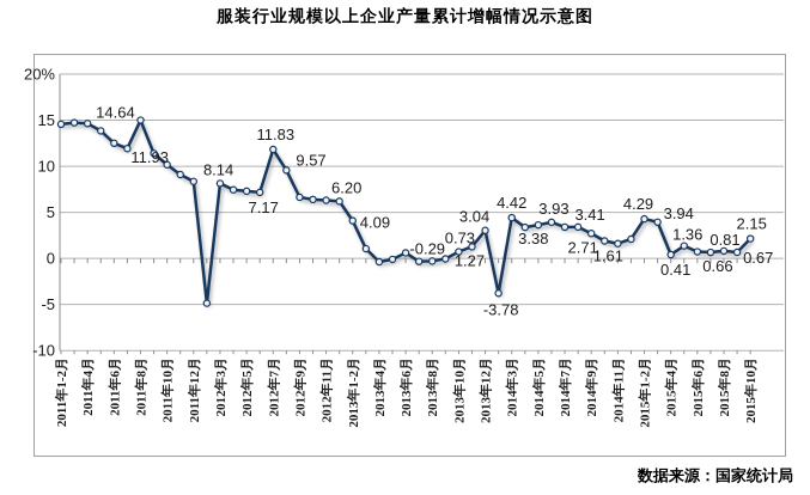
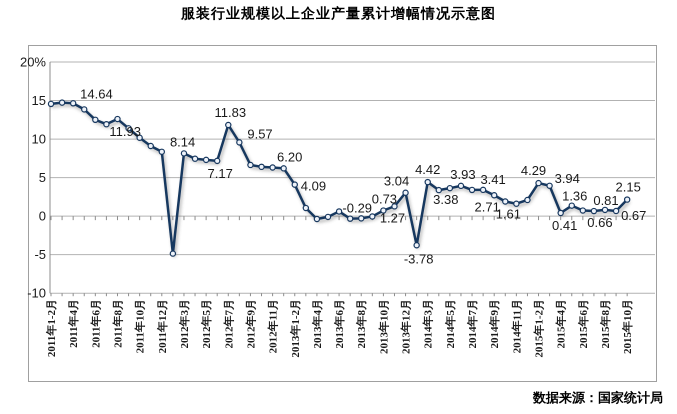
2011年8月: 15% -> 13%
